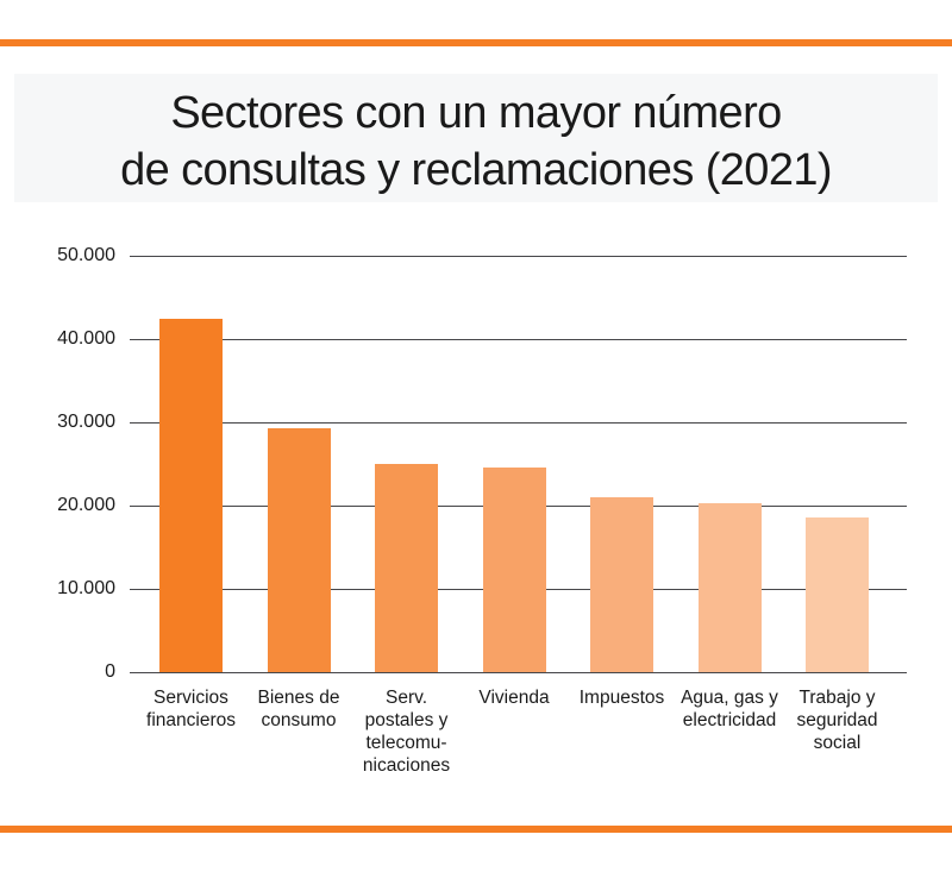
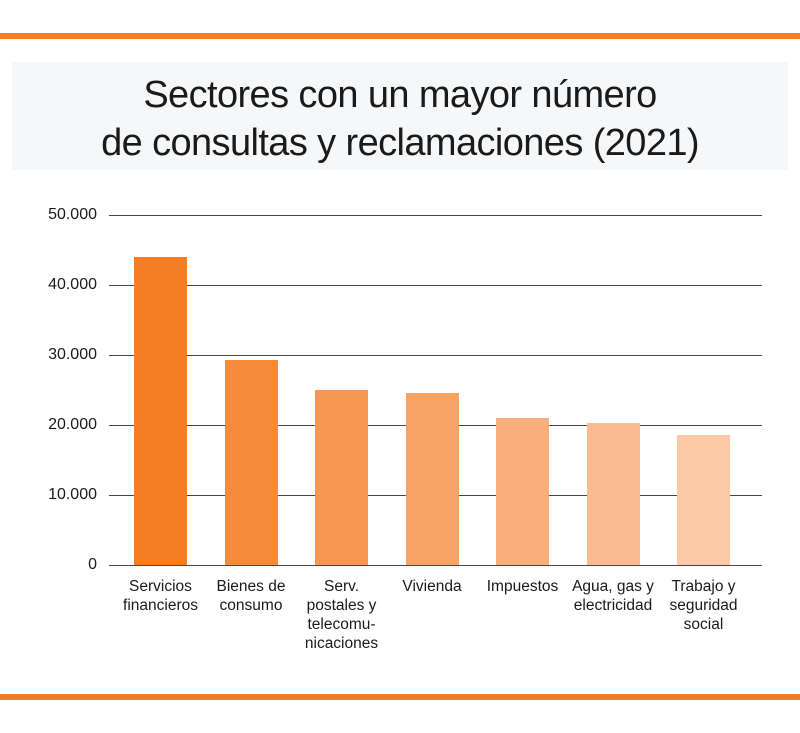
Servicios financieros: 42000 -> 44000
